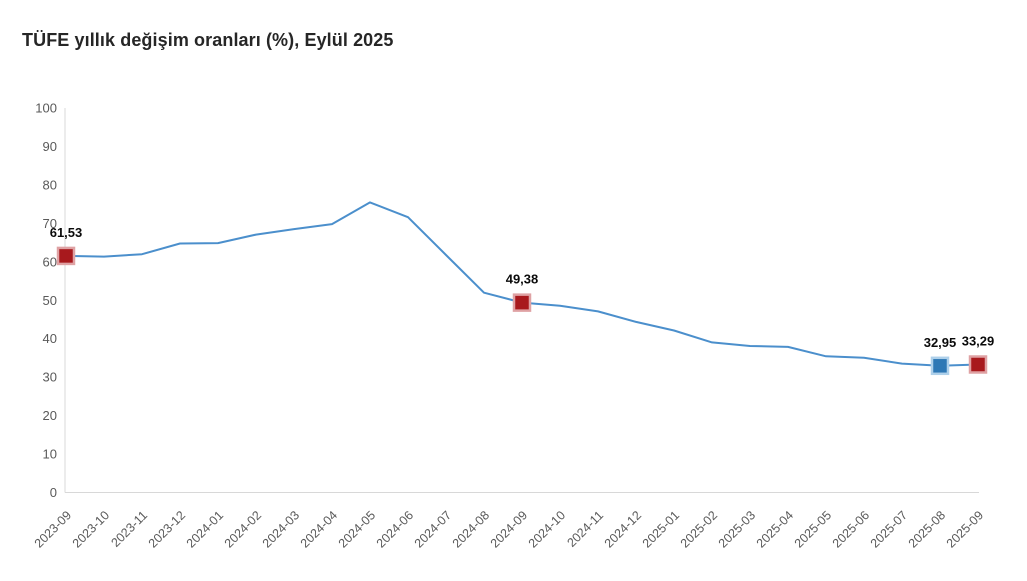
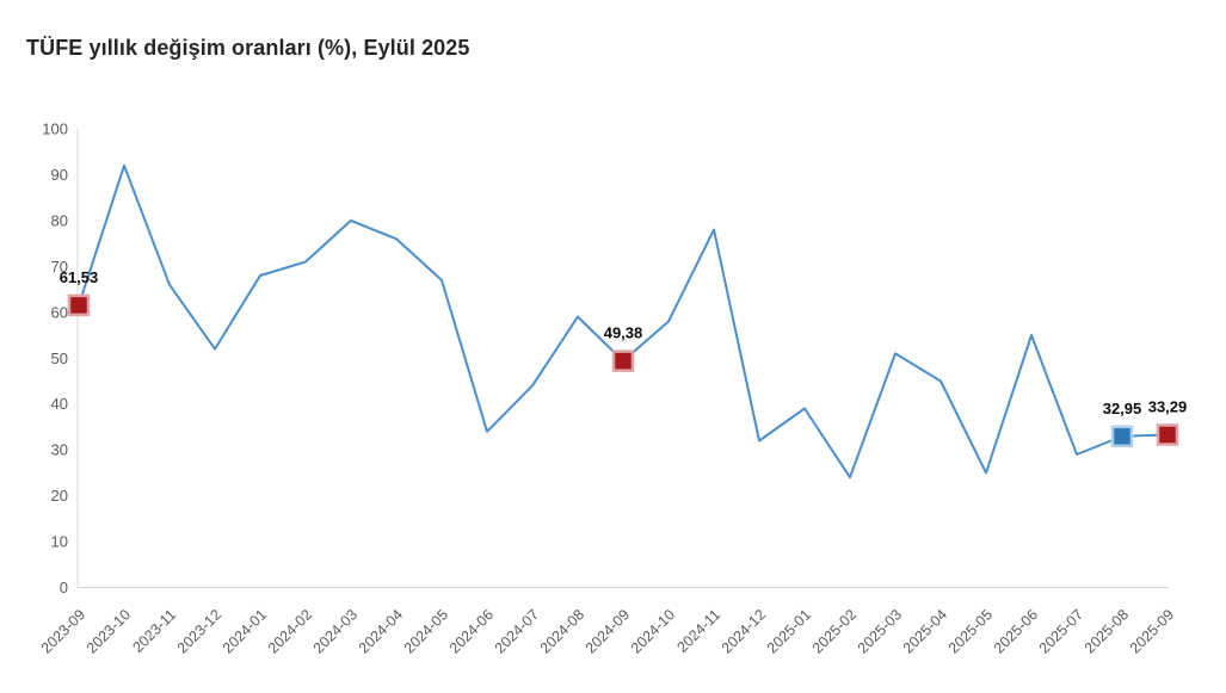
2023-10: 61 -> 92
2023-11: 62 -> 66
2023-12: 65 -> 52
2024-01: 65 -> 68
2024-02: 67 -> 71
2024-03: 68 -> 80
2024-04: 70 -> 76
2024-05: 75 -> 67
2024-06: 72 -> 34
2024-07: 62 -> 44
2024-08: 52 -> 59
2024-10: 49 -> 58
2024-11: 47 -> 78
2024-12: 44 -> 32
2025-01: 42 -> 39
2025-02: 39 -> 24
2025-03: 38 -> 51
2025-04: 38 -> 45
2025-05: 35 -> 25
2025-06: 35 -> 55
2025-07: 34 -> 29
